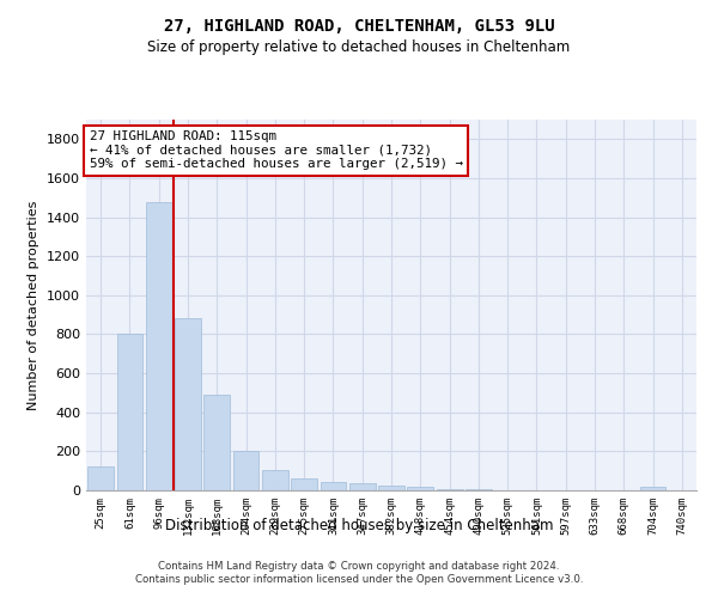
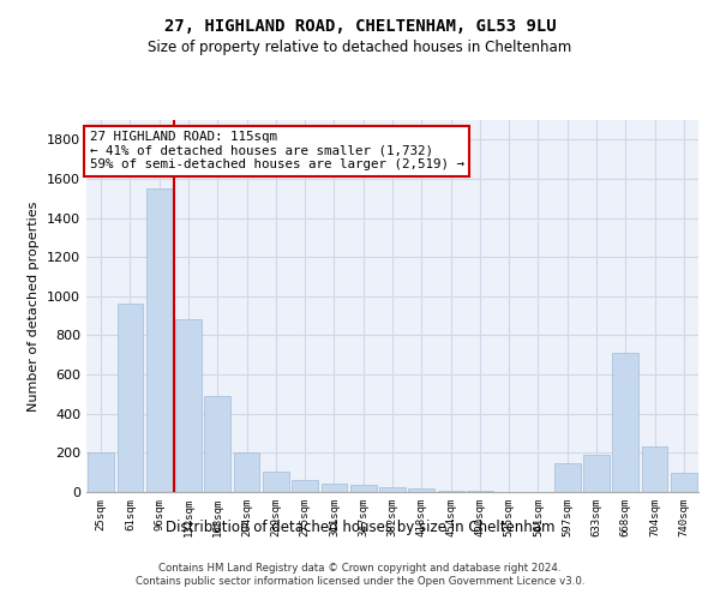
25sqm: 120 -> 200
61sqm: 800 -> 960
96sqm: 1480 -> 1550
597sqm: 0 -> 150
633sqm: 0 -> 190
668sqm: 0 -> 710
704sqm: 20 -> 230
740sqm: 0 -> 100
